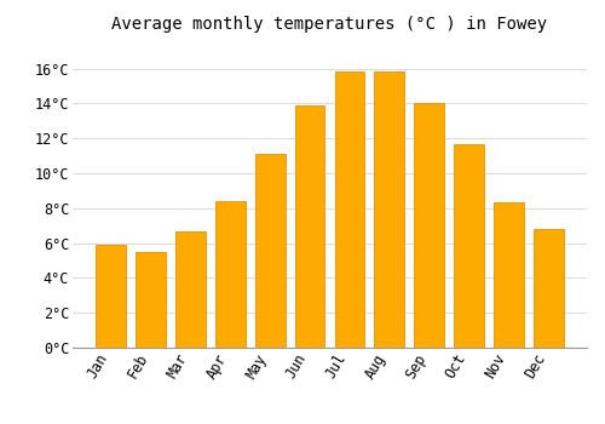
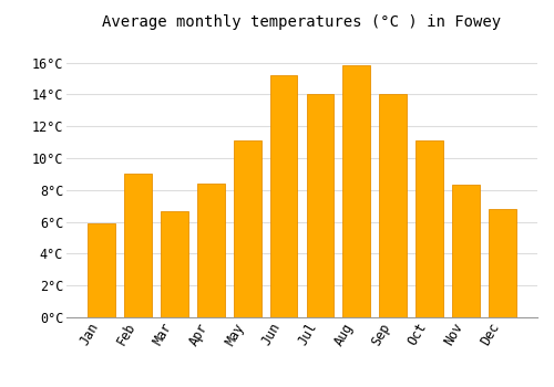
Feb: 5.5°C -> 9.0°C
Jun: 13.9°C -> 15.2°C
Jul: 15.8°C -> 14.0°C
Oct: 11.7°C -> 11.1°C
